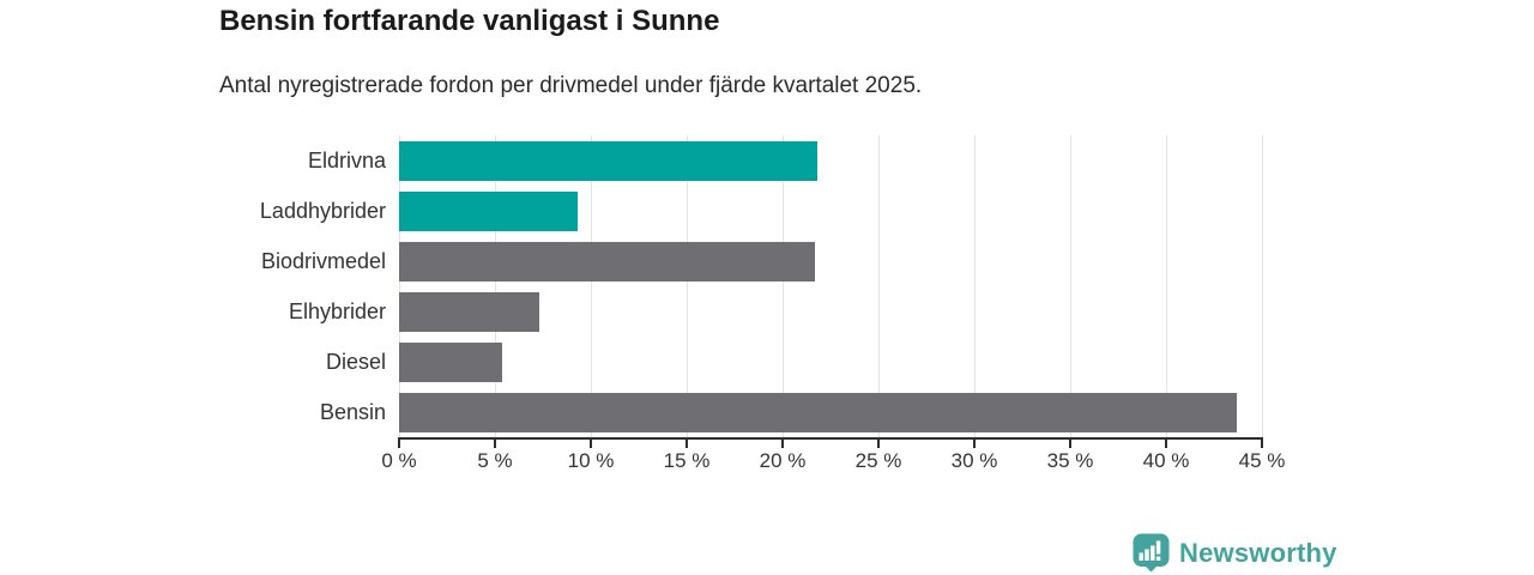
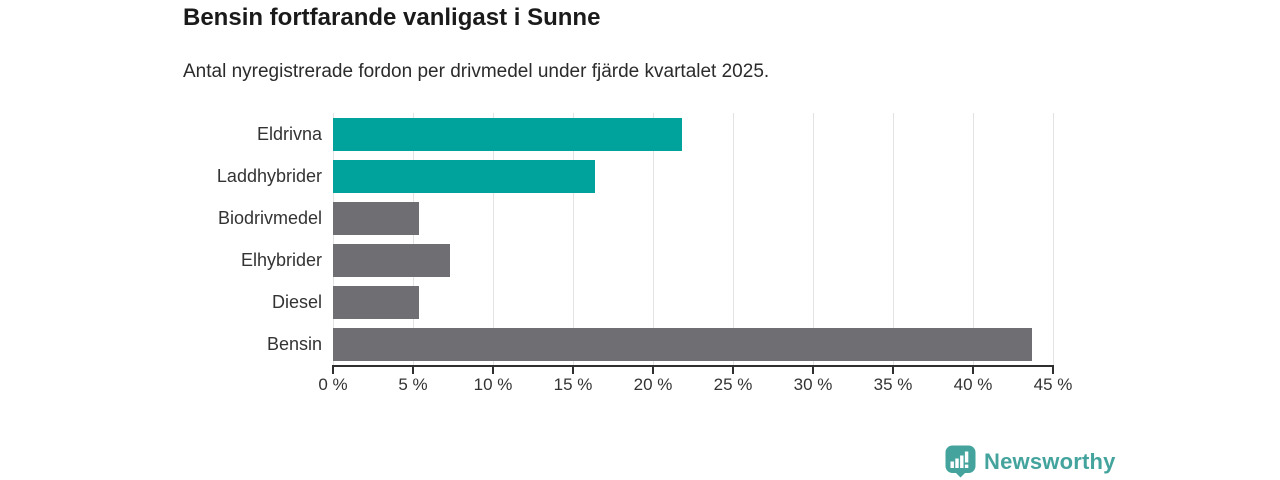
Laddhybrider: 9.3% -> 16.4%
Biodrivmedel: 21.7% -> 5.4%
